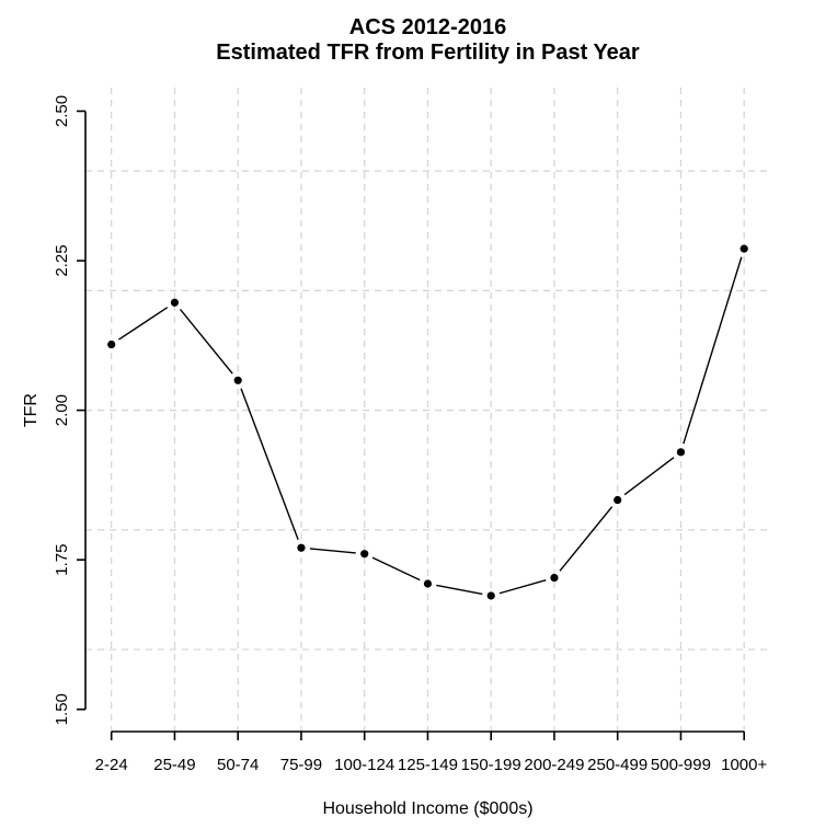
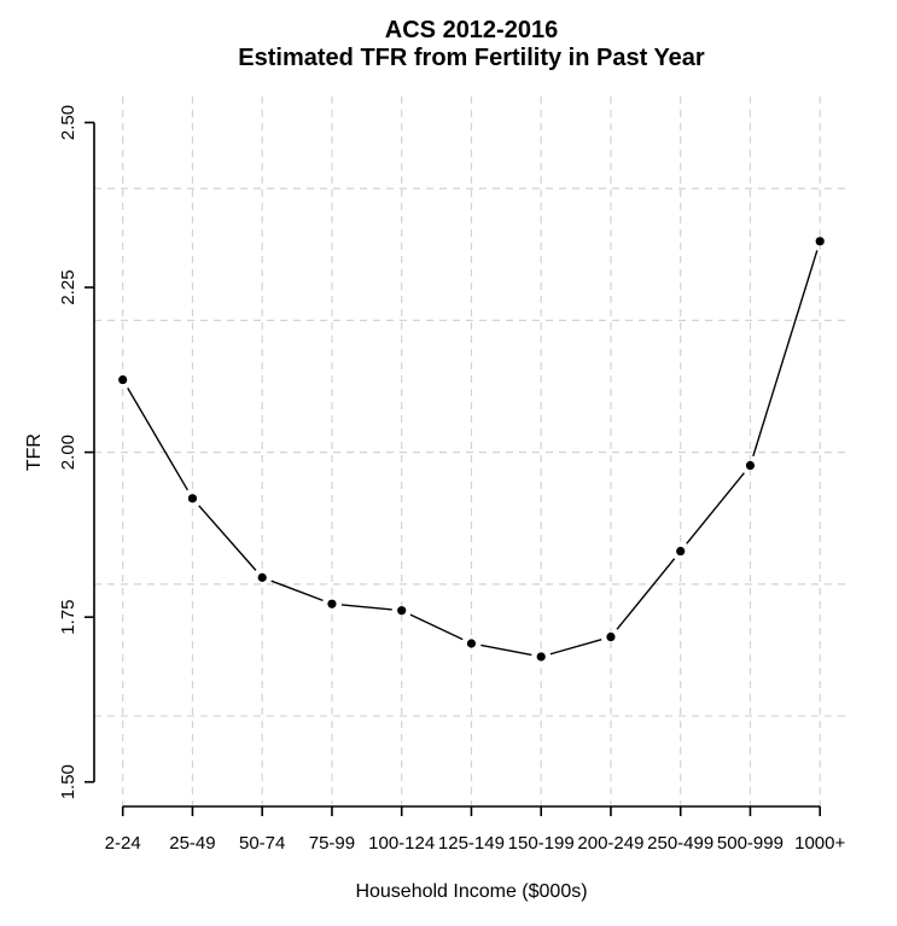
25-49: 2.18 -> 1.93
50-74: 2.05 -> 1.81
500-999: 1.93 -> 1.98
1000+: 2.27 -> 2.32
